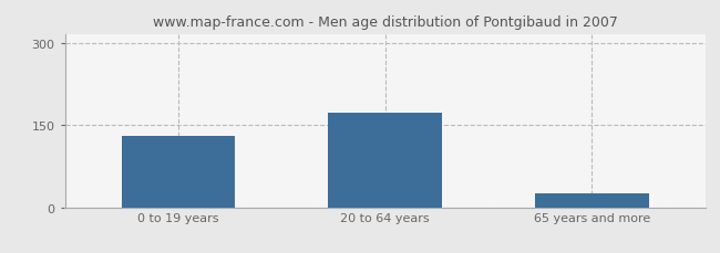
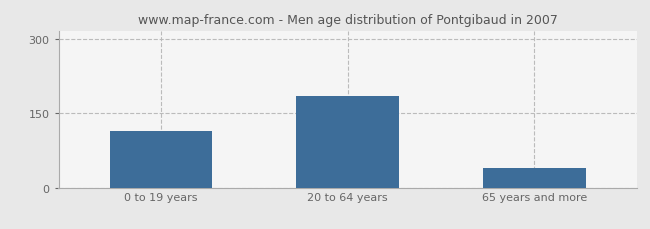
0 to 19 years: 130 -> 115
20 to 64 years: 172 -> 185
65 years and more: 25 -> 40
